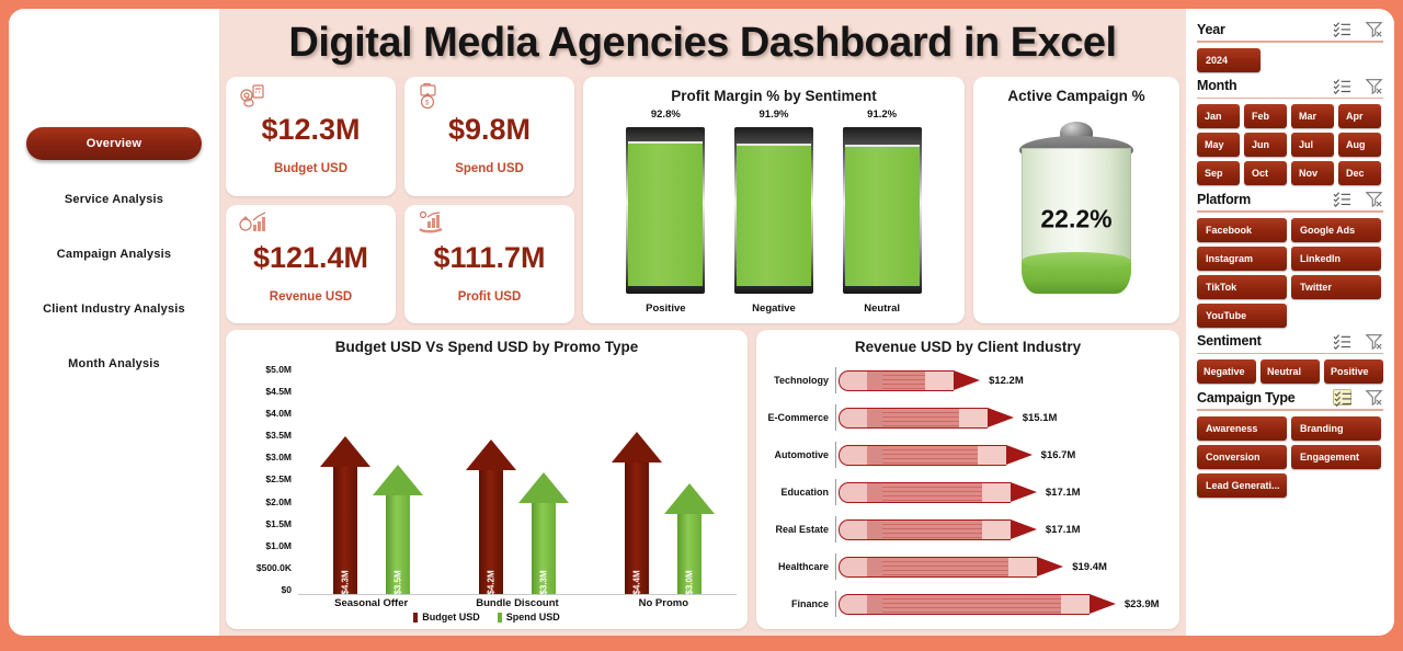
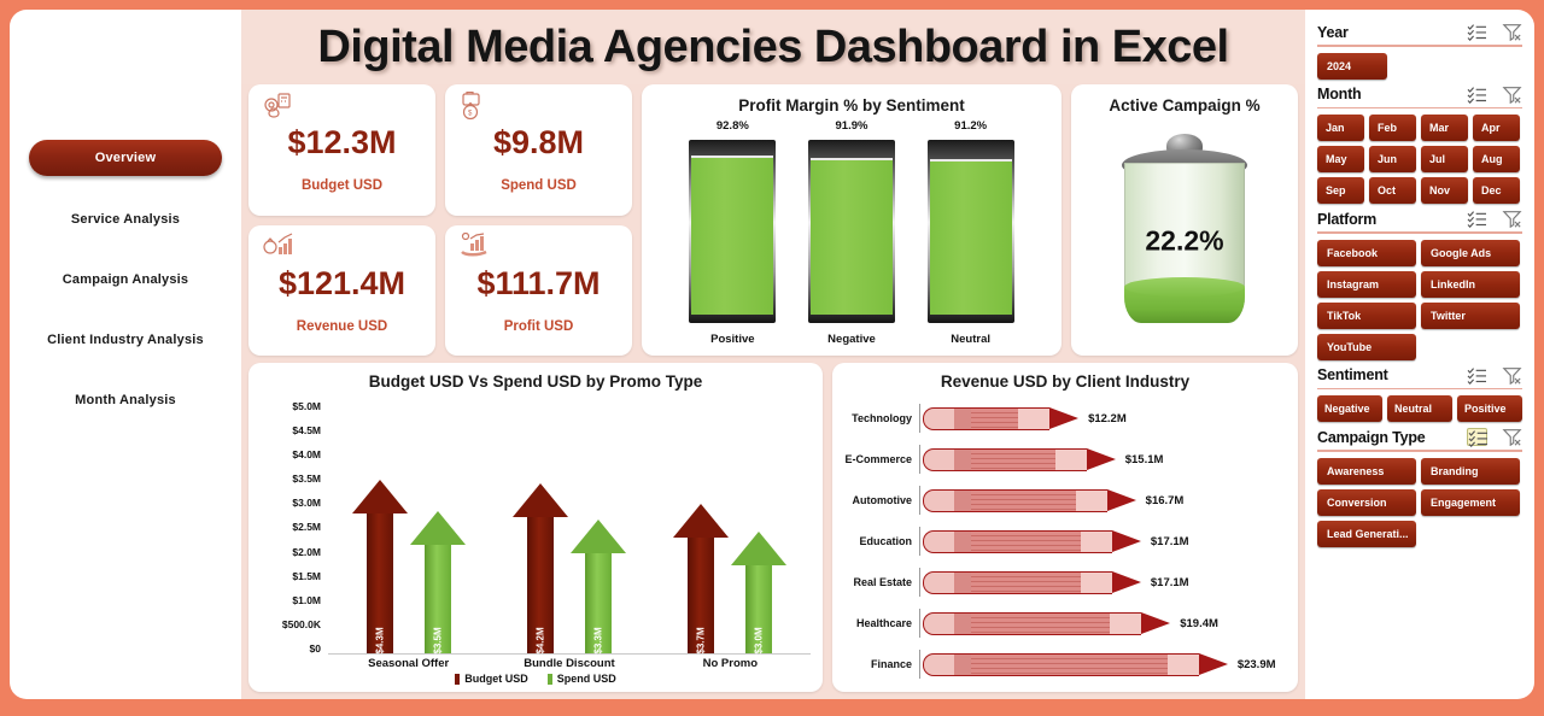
Budget USD Vs Spend USD by Promo Type/Budget USD/No Promo: $4.4M -> $3.7M
